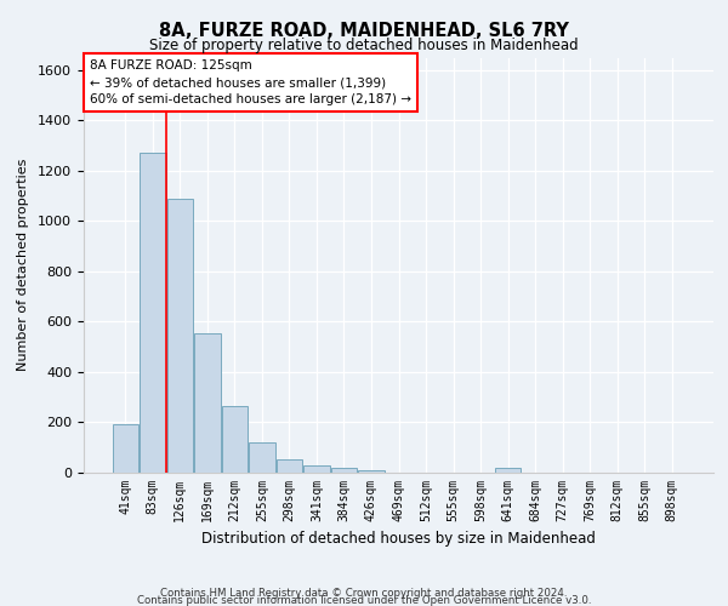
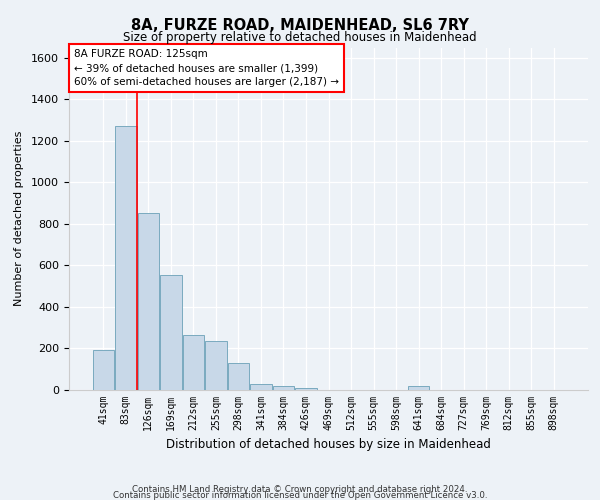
126sqm: 1090 -> 855
255sqm: 120 -> 235
298sqm: 55 -> 130
